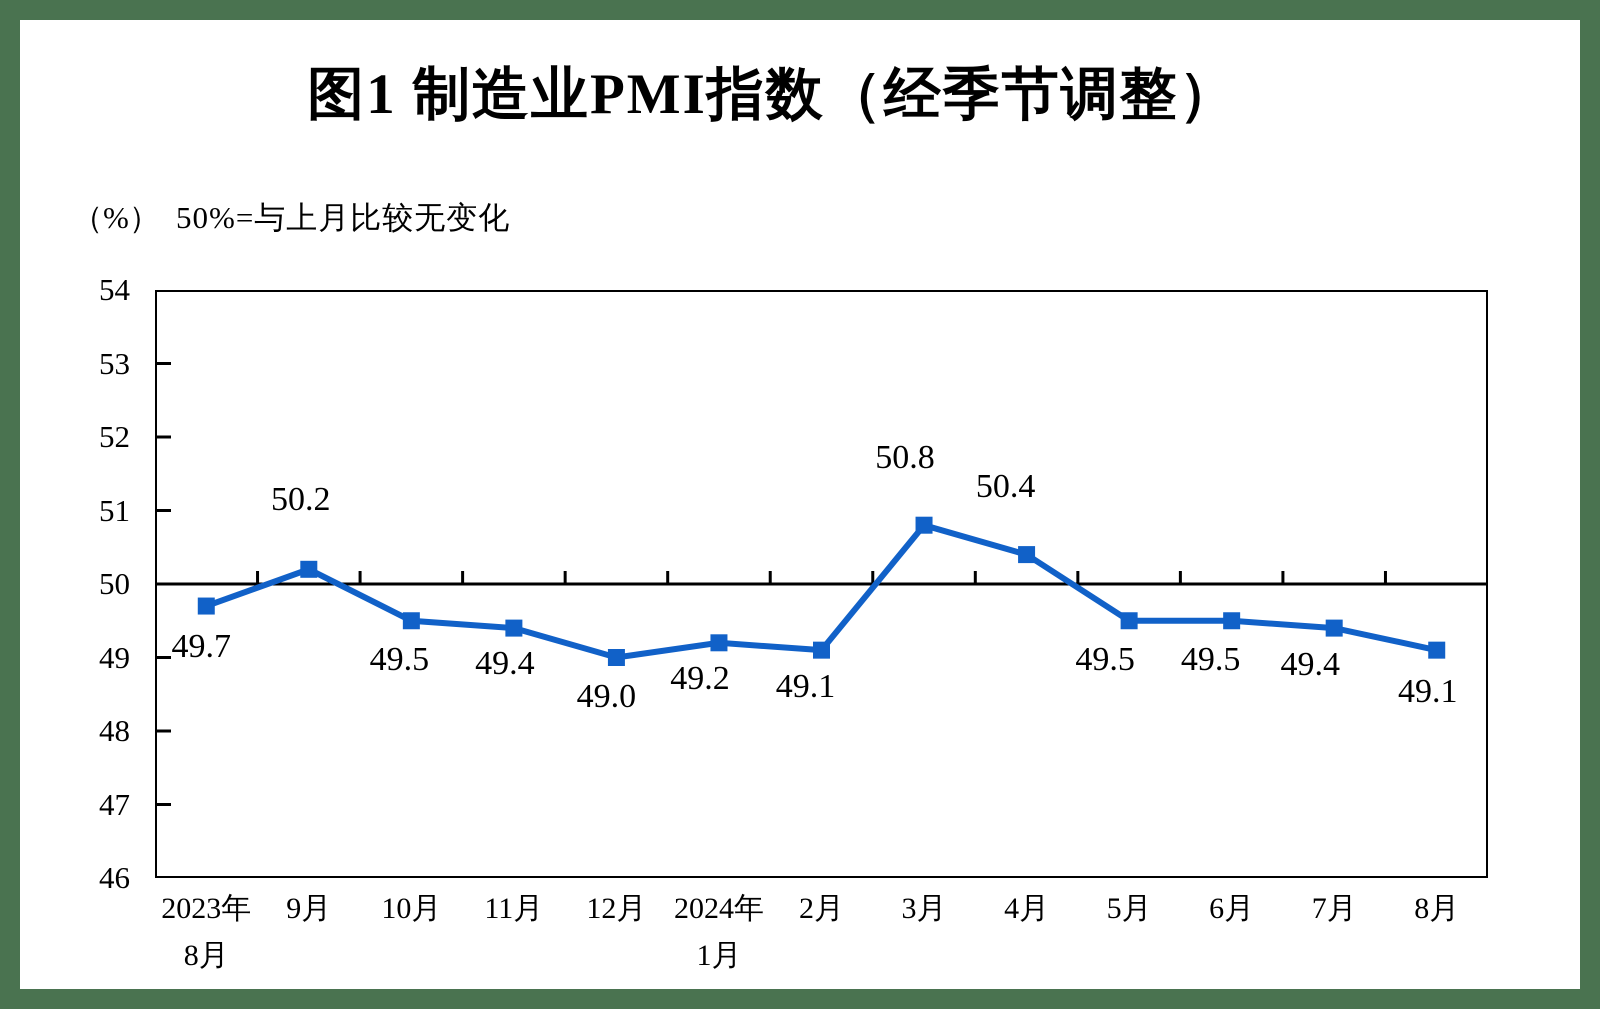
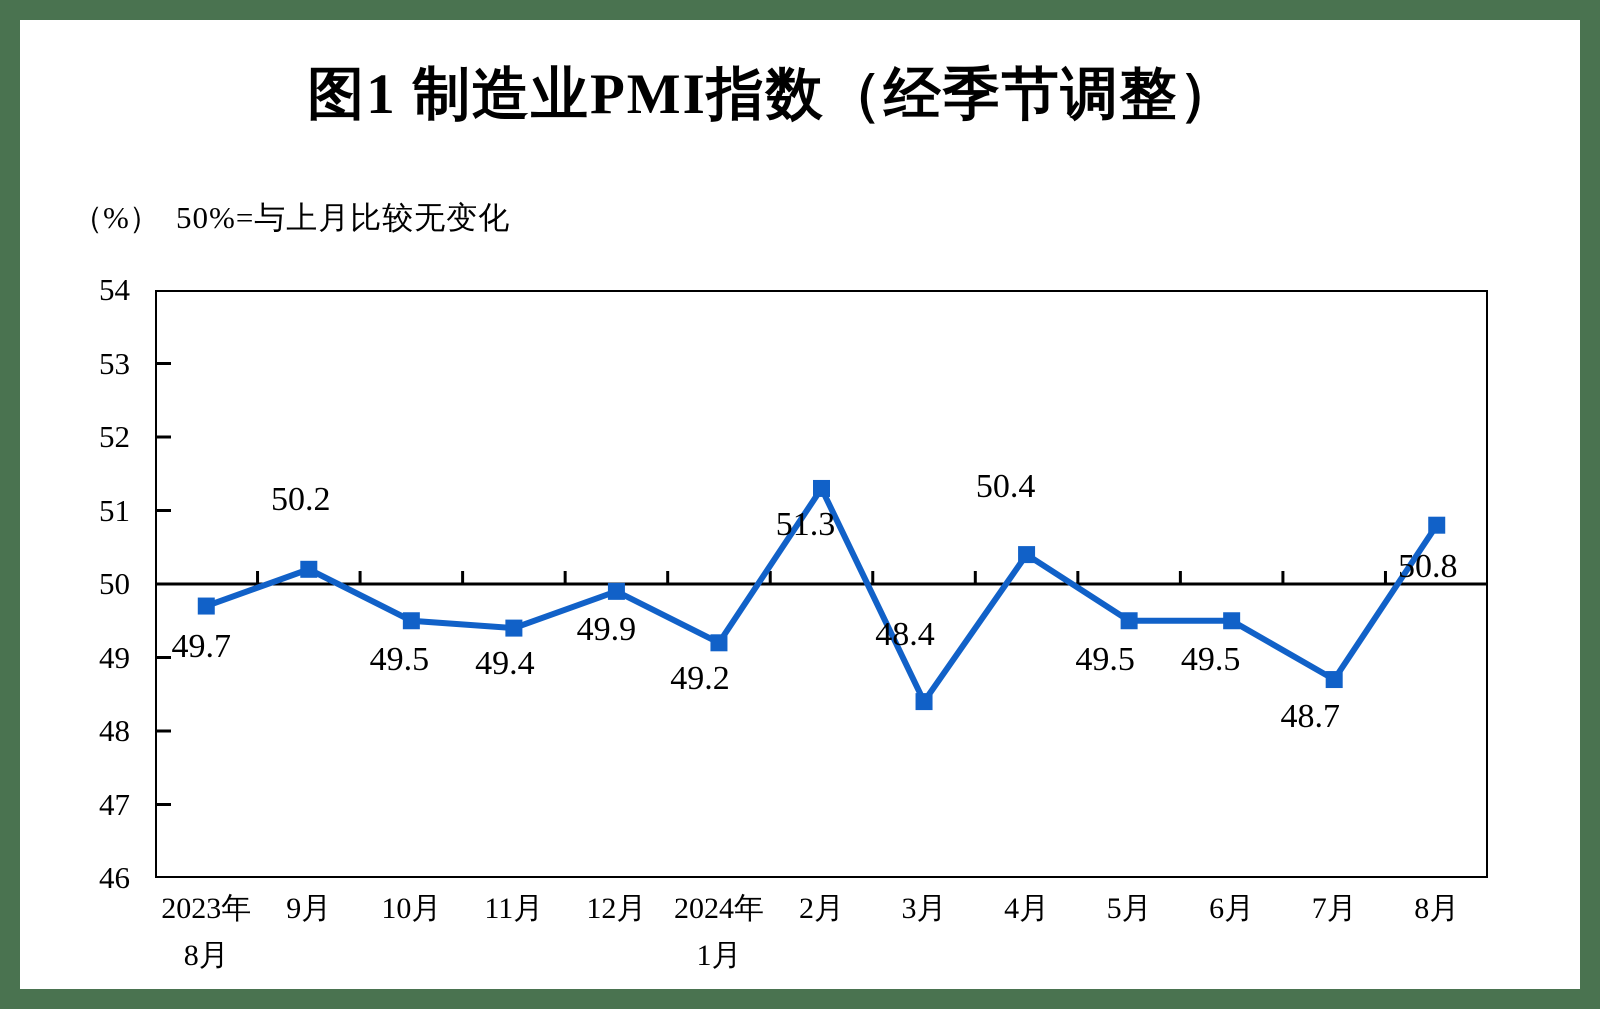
12月: 49.0 -> 49.9
2月: 49.1 -> 51.3
3月: 50.8 -> 48.4
7月: 49.4 -> 48.7
8月: 49.1 -> 50.8
